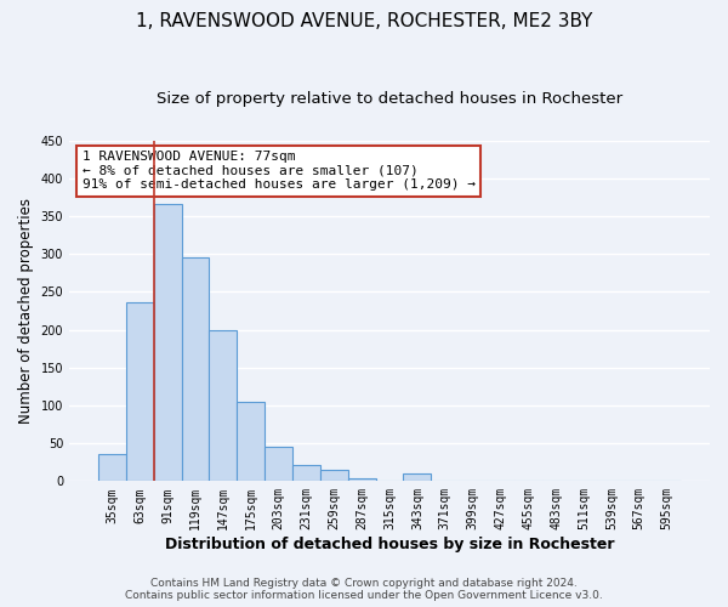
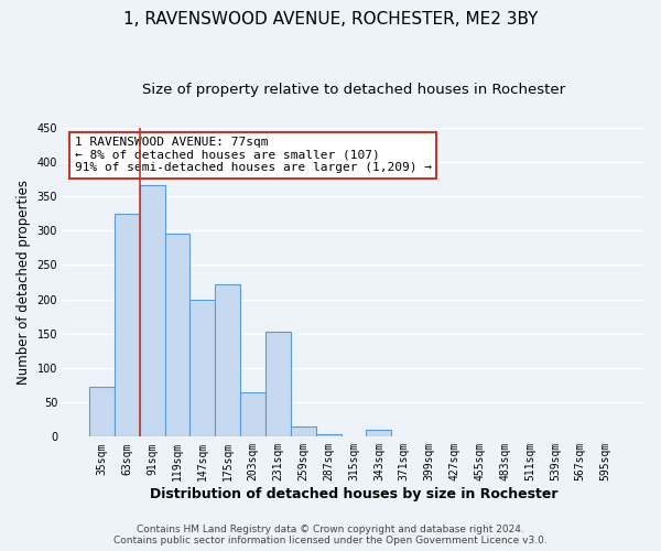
35sqm: 35 -> 72
63sqm: 236 -> 324
175sqm: 105 -> 222
203sqm: 45 -> 64
231sqm: 22 -> 152
